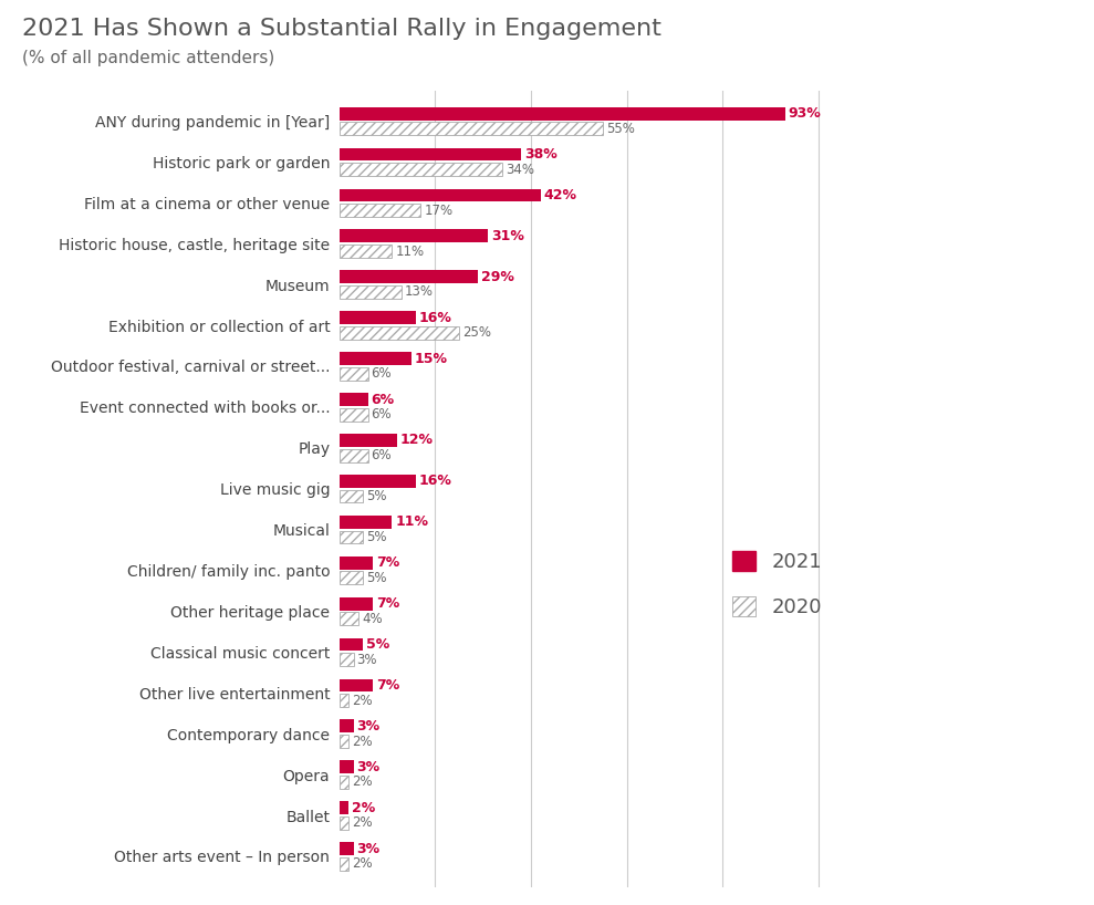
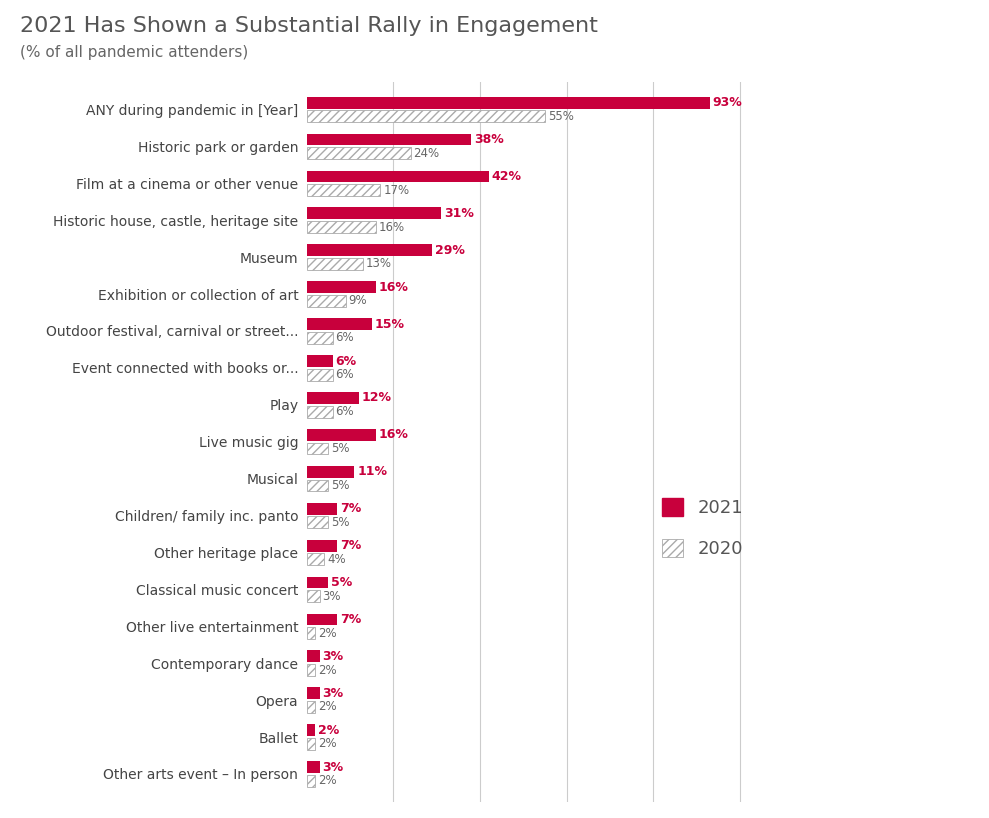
2020/Historic park or garden: 34% -> 24%
2020/Historic house, castle, heritage site: 11% -> 16%
2020/Exhibition or collection of art: 25% -> 9%
